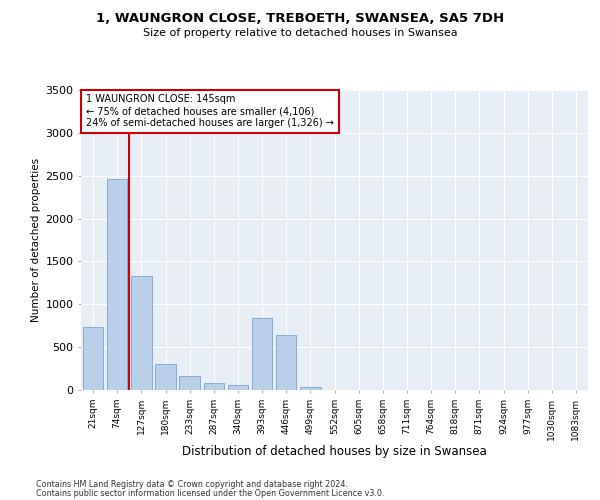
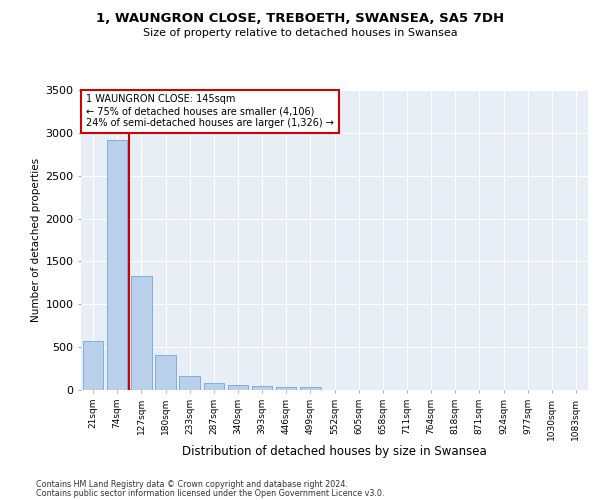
21sqm: 740 -> 570
74sqm: 2460 -> 2920
180sqm: 300 -> 410
393sqm: 840 -> 40
446sqm: 640 -> 40
